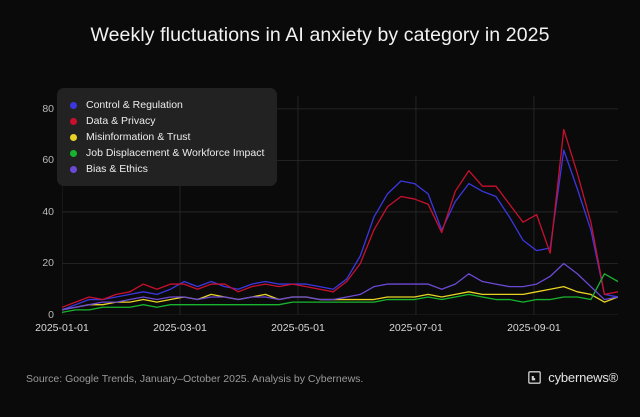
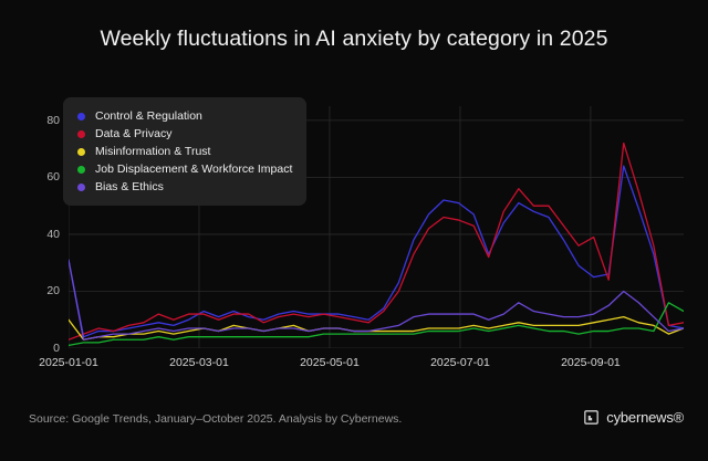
Control & Regulation/2025-01-01: 2 -> 31
Misinformation & Trust/2025-01-01: 2 -> 10
Bias & Ethics/2025-01-01: 2 -> 31
